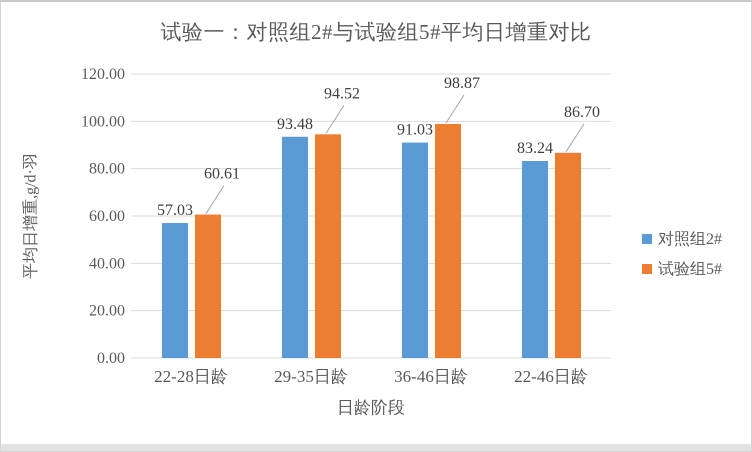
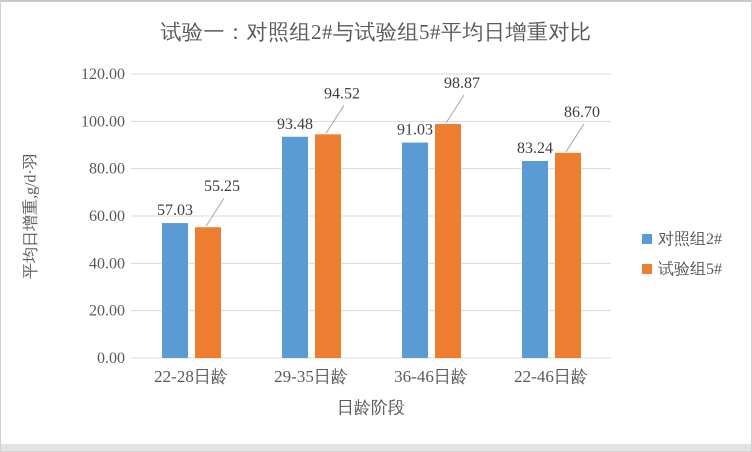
试验组5#/22-28日龄: 60.61 -> 55.25
